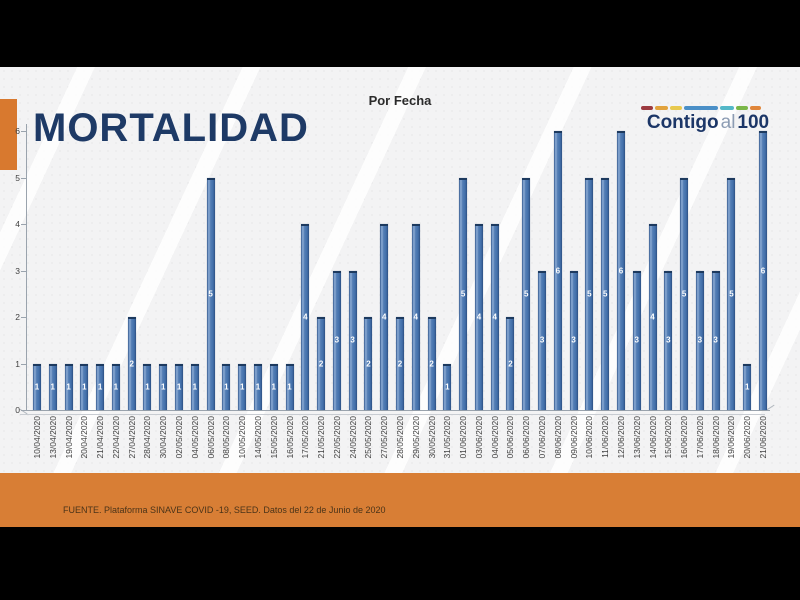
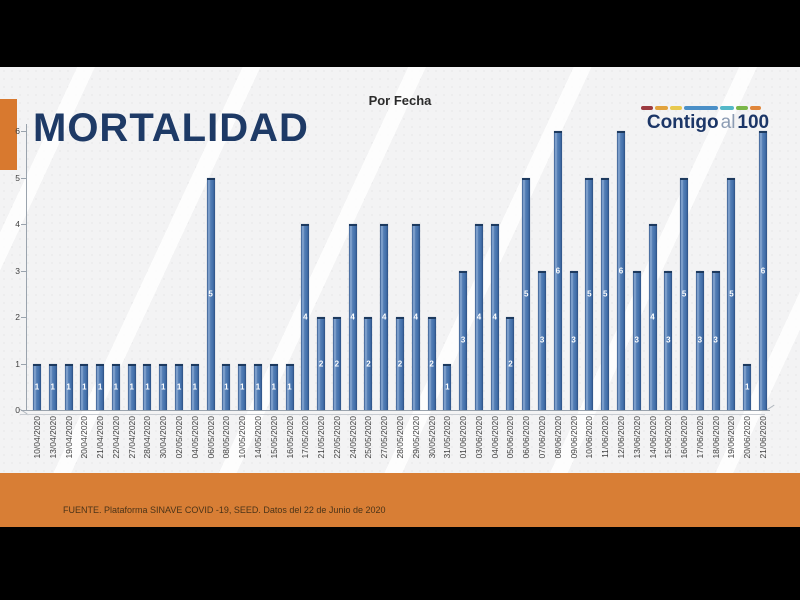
27/04/2020: 2 -> 1
22/05/2020: 3 -> 2
24/05/2020: 3 -> 4
01/06/2020: 5 -> 3
